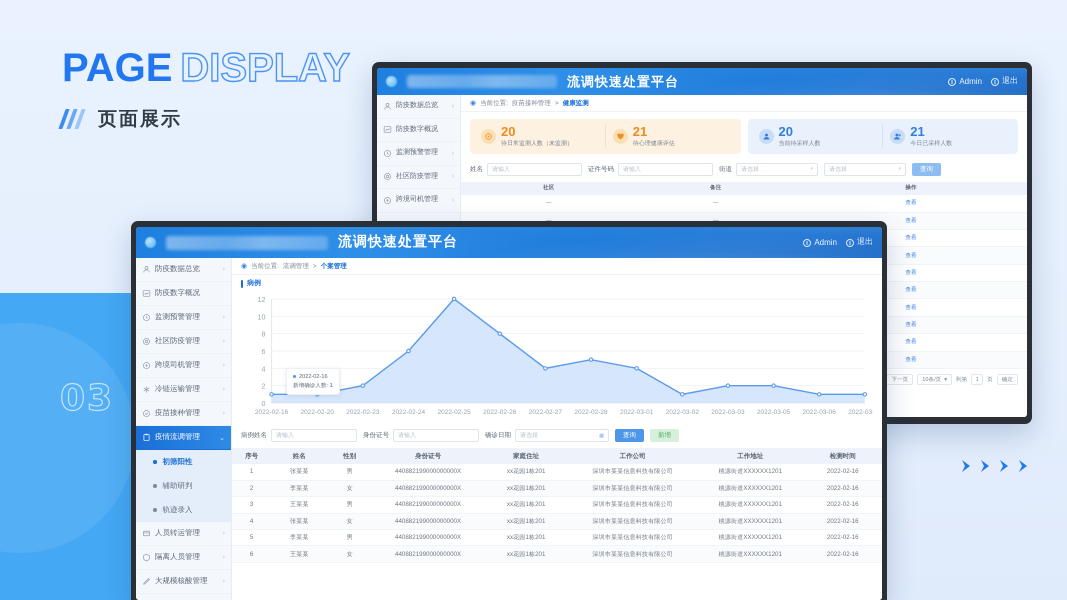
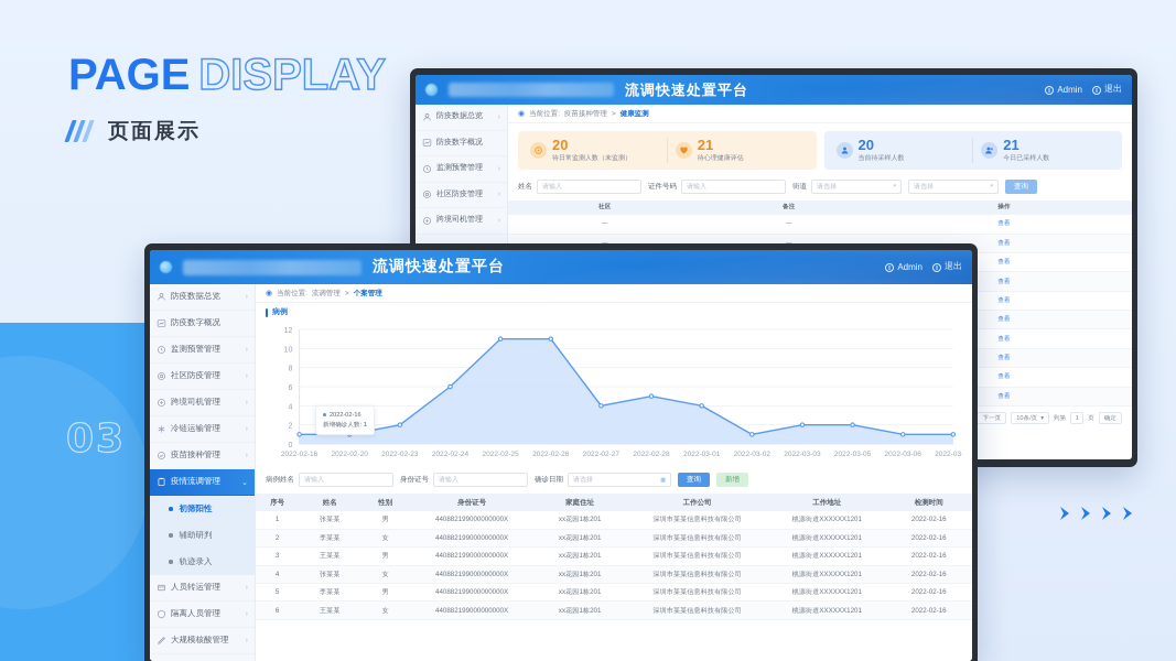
2022-02-25: 12 -> 11
2022-02-26: 8 -> 11
